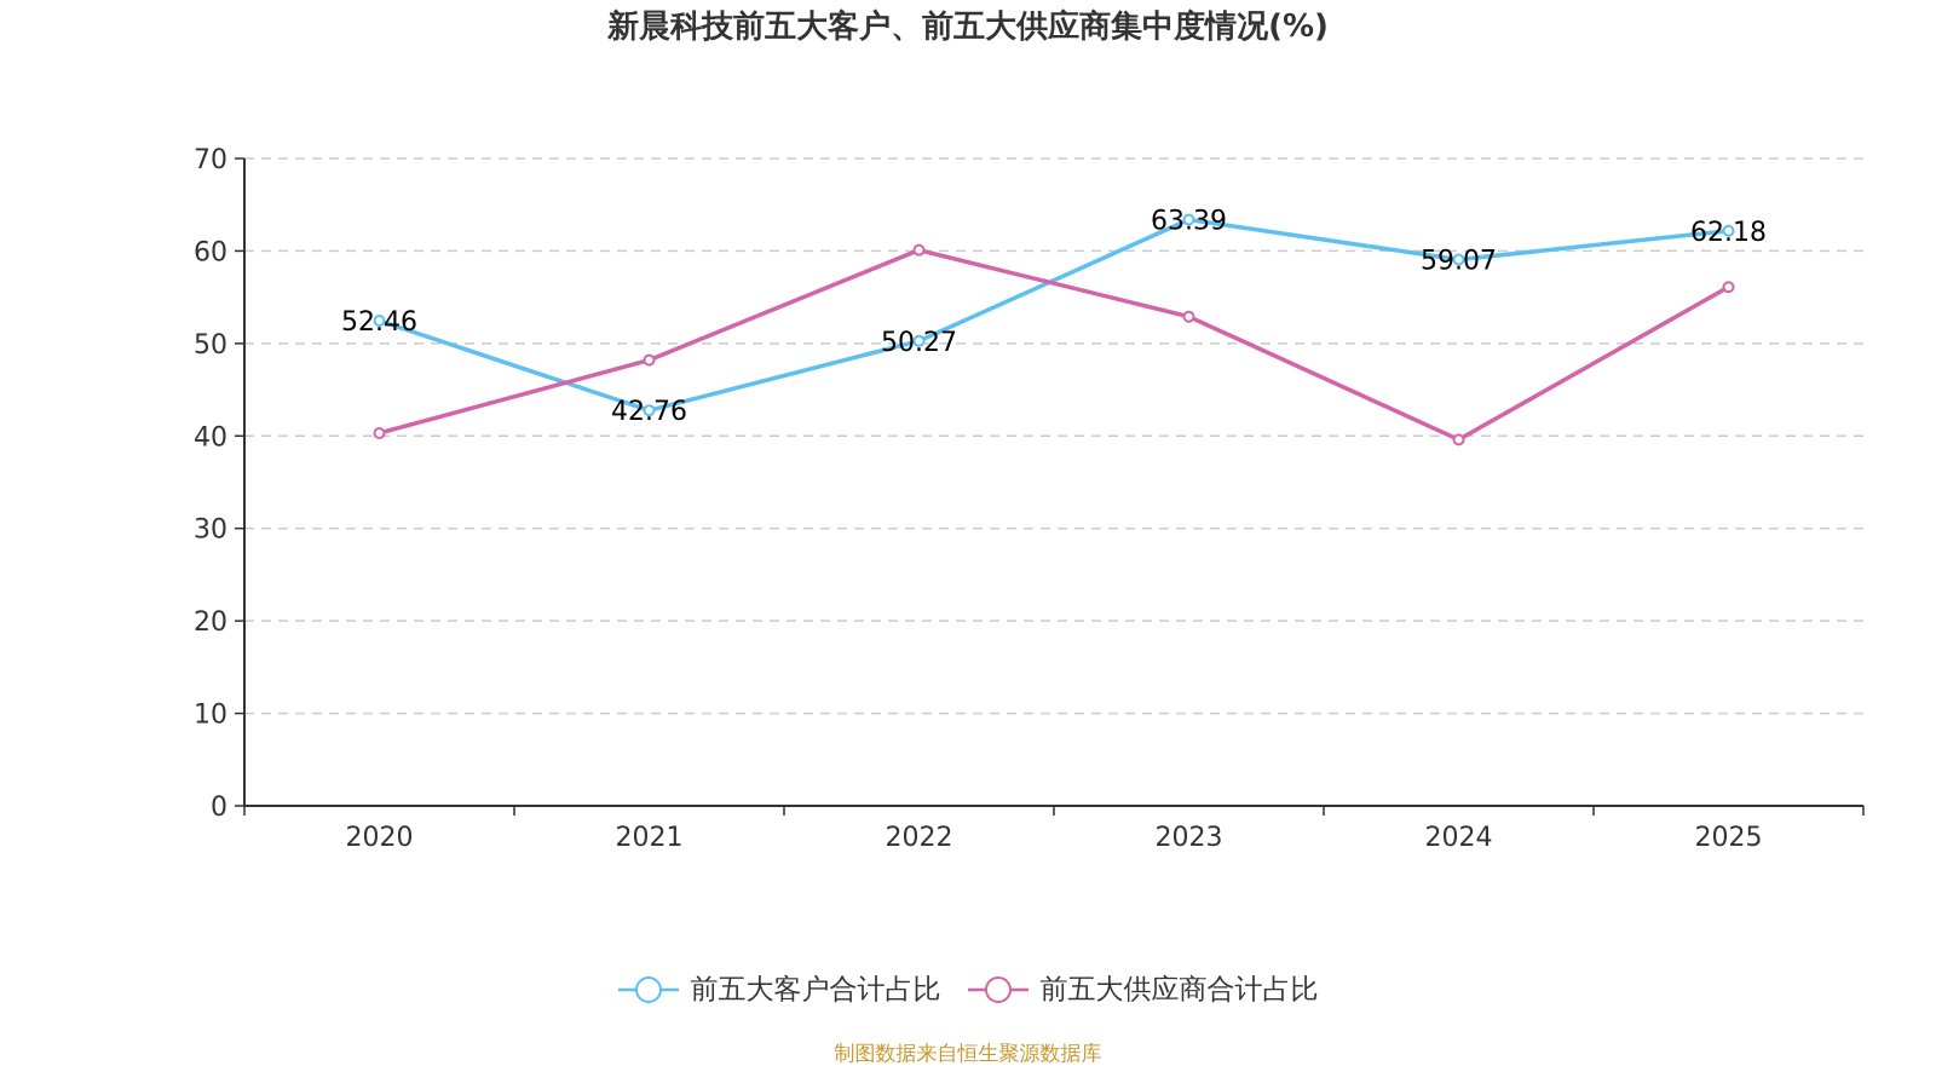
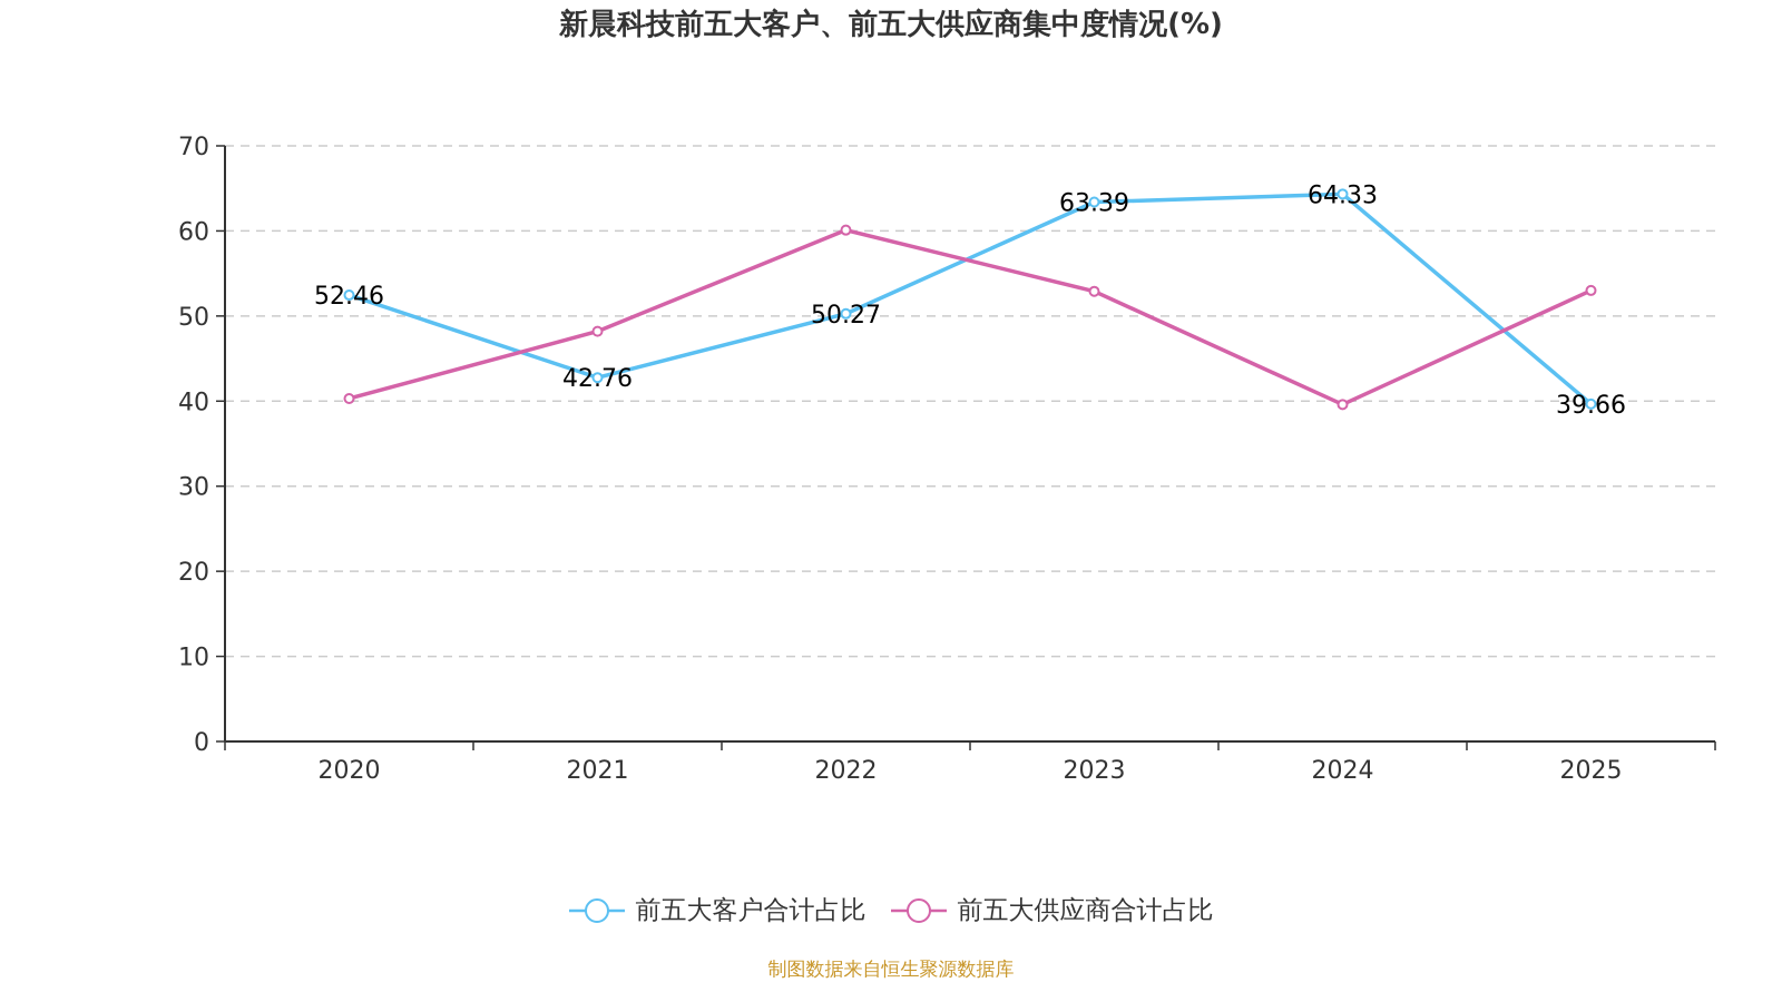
前五大客户合计占比/2024: 59.07 -> 64.33
前五大客户合计占比/2025: 62.18 -> 39.66
前五大供应商合计占比/2025: 56 -> 53
